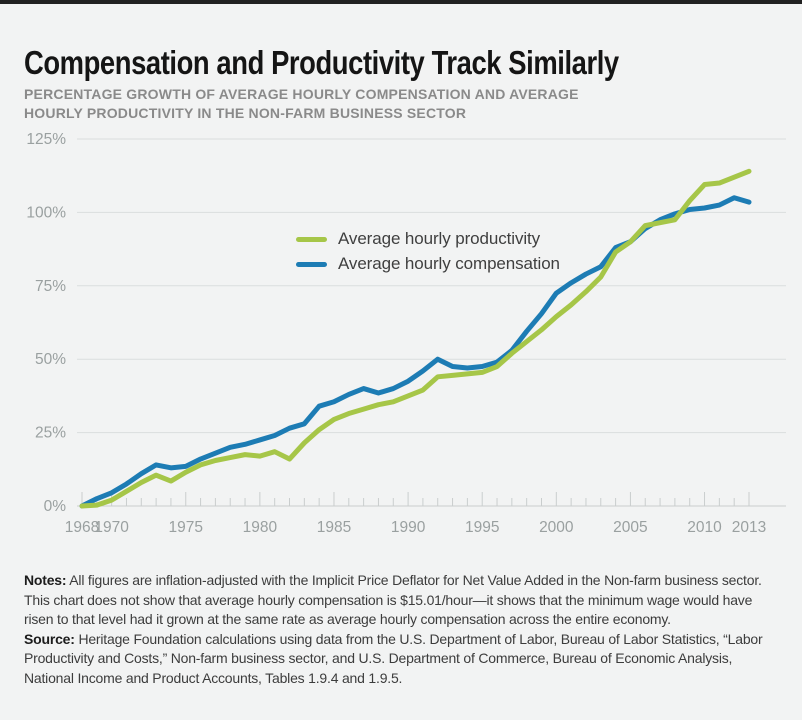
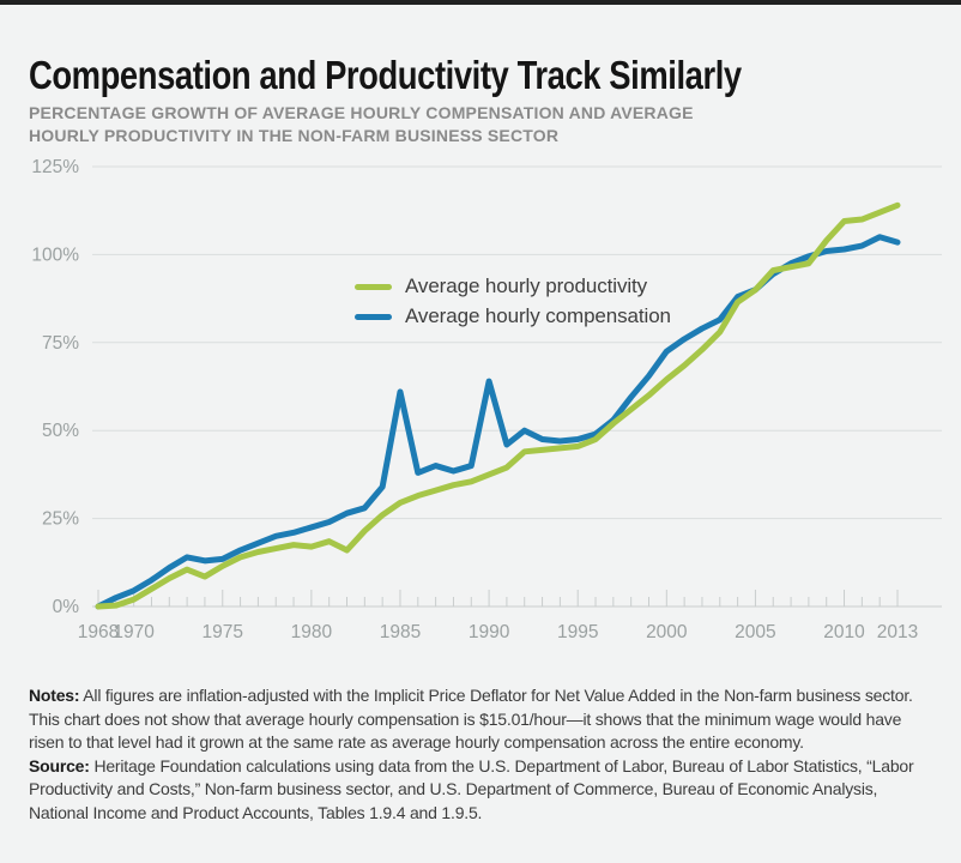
Average hourly compensation/1985: 36% -> 61%
Average hourly compensation/1990: 42% -> 64%
